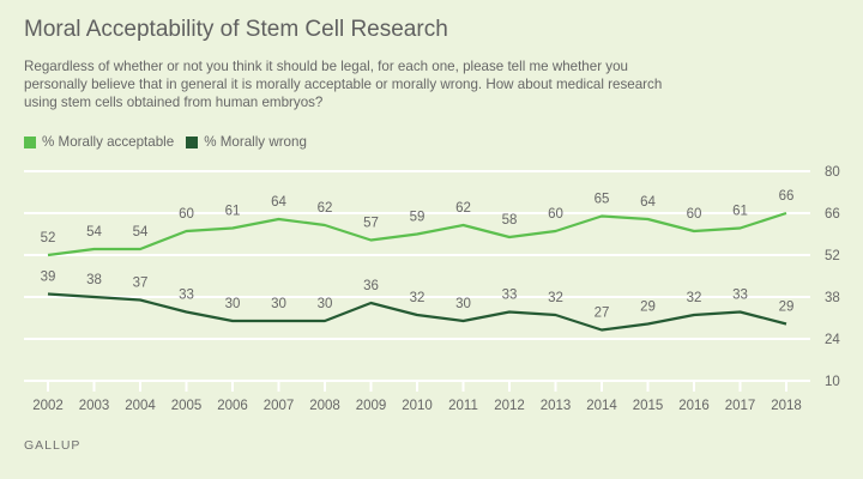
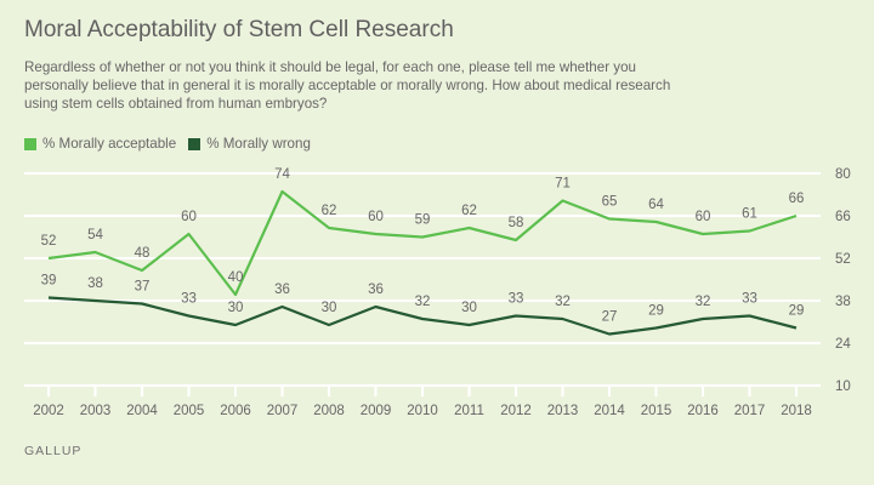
% Morally acceptable/2004: 54 -> 48
% Morally acceptable/2006: 61 -> 40
% Morally acceptable/2007: 64 -> 74
% Morally wrong/2007: 30 -> 36
% Morally acceptable/2009: 57 -> 60
% Morally acceptable/2013: 60 -> 71
